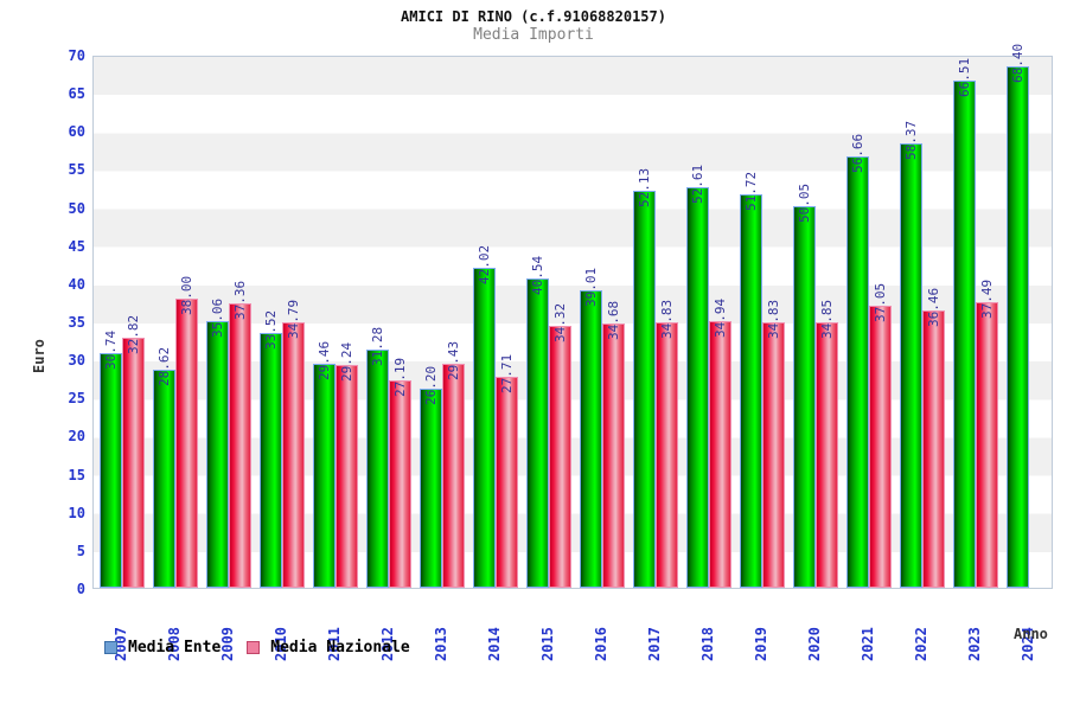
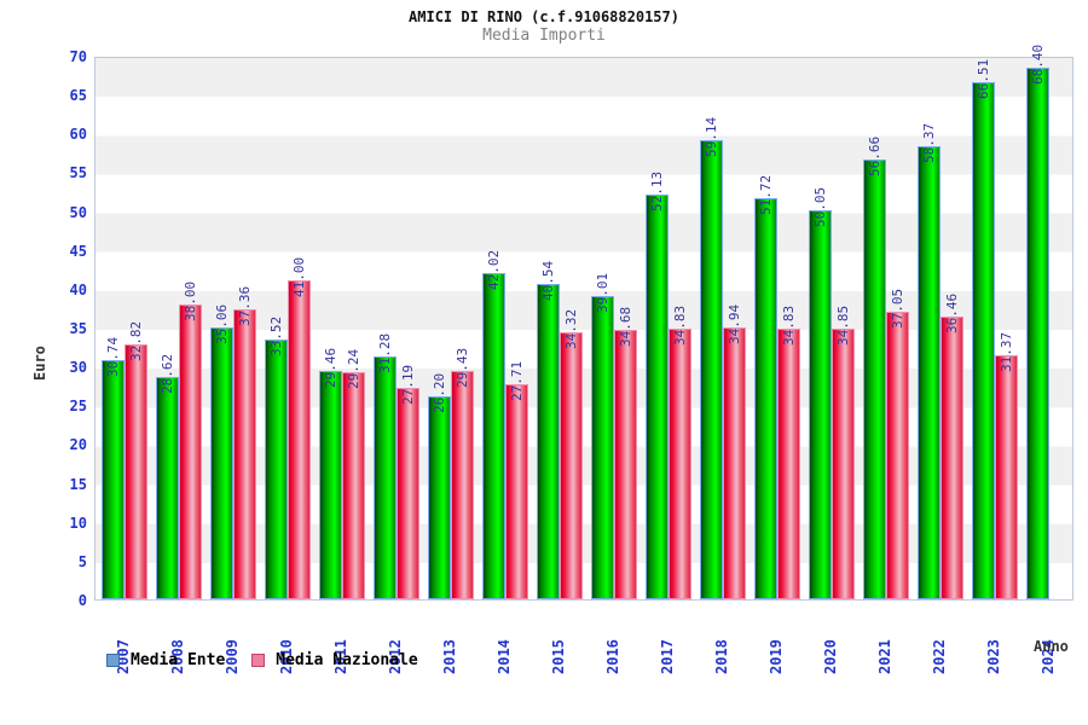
Media Nazionale/2010: 34.79 -> 41.00
Media Ente/2018: 52.61 -> 59.14
Media Nazionale/2023: 37.49 -> 31.37
